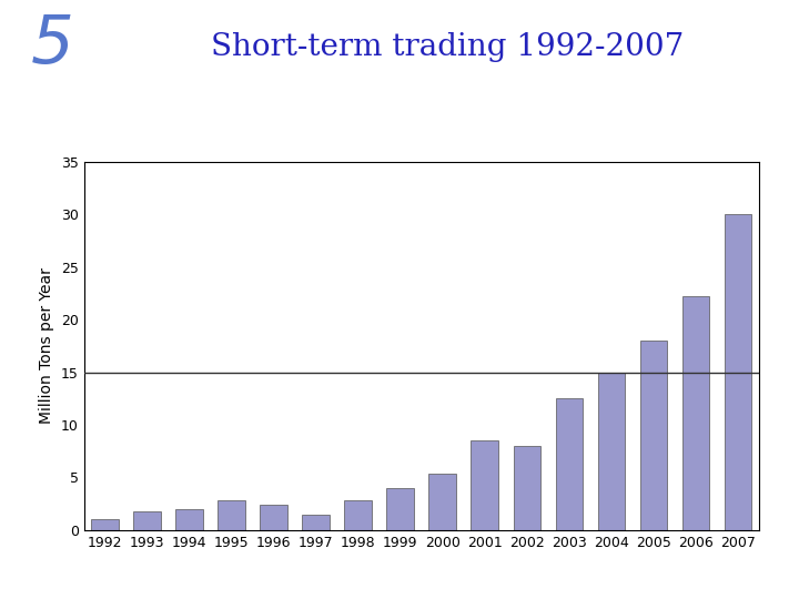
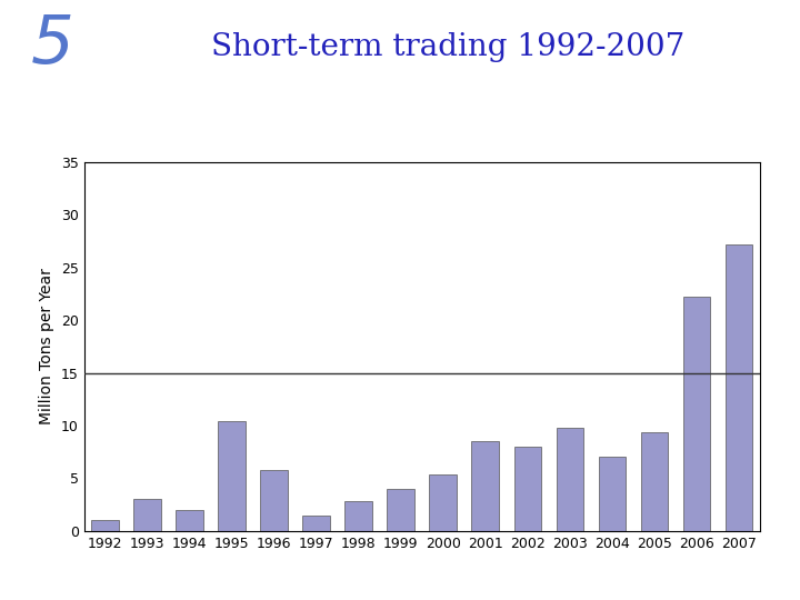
1993: 1.8 -> 3.0
1995: 2.8 -> 10.4
1996: 2.4 -> 5.8
2003: 12.5 -> 9.8
2004: 15.0 -> 7.0
2005: 18.0 -> 9.4
2007: 30.0 -> 27.2
